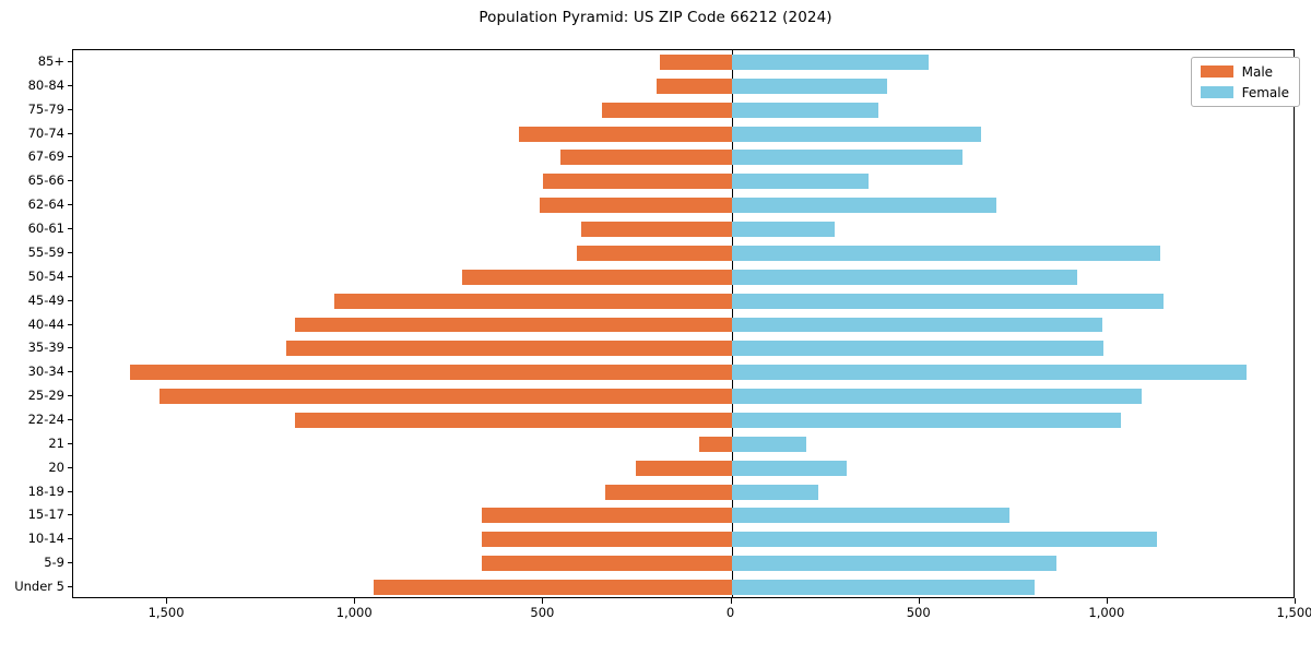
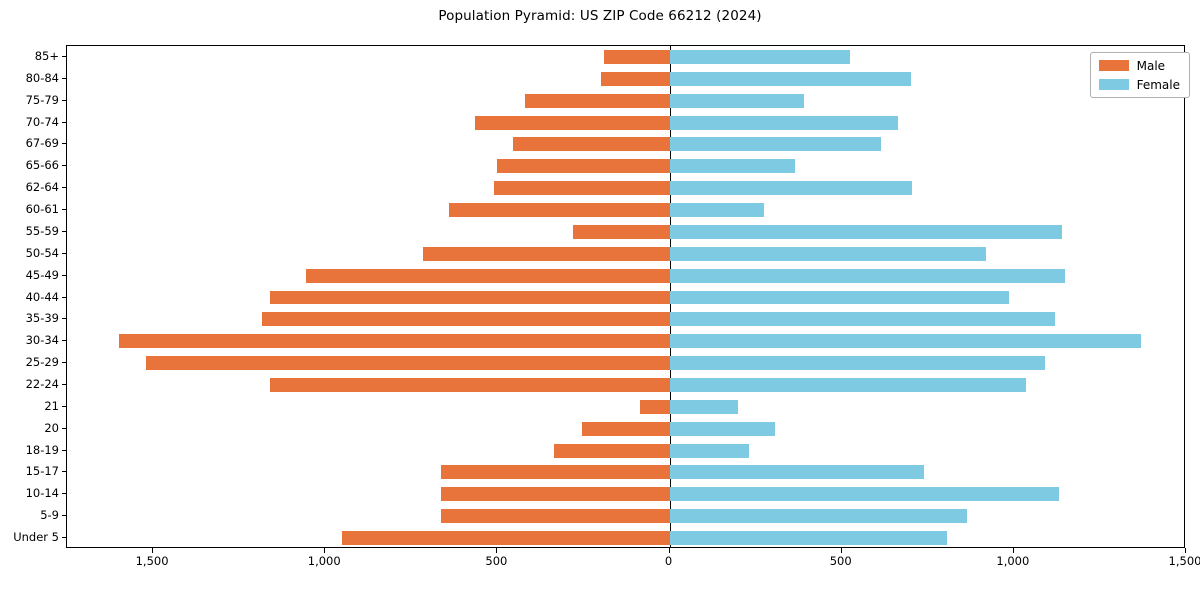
Female/80-84: 420 -> 700
Male/75-79: 340 -> 420
Male/60-61: 400 -> 640
Male/55-59: 410 -> 280
Female/35-39: 990 -> 1120
